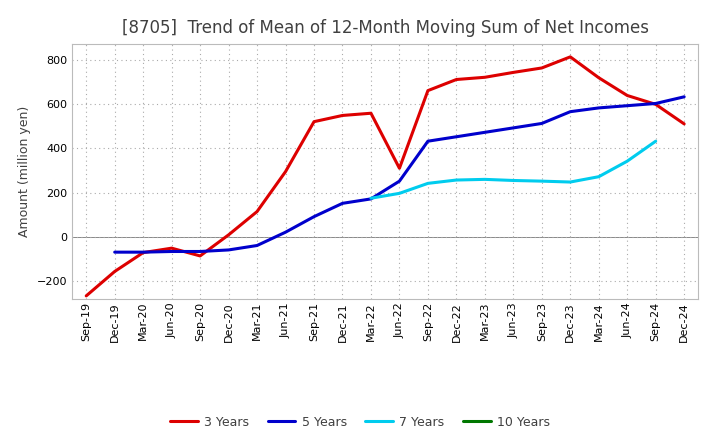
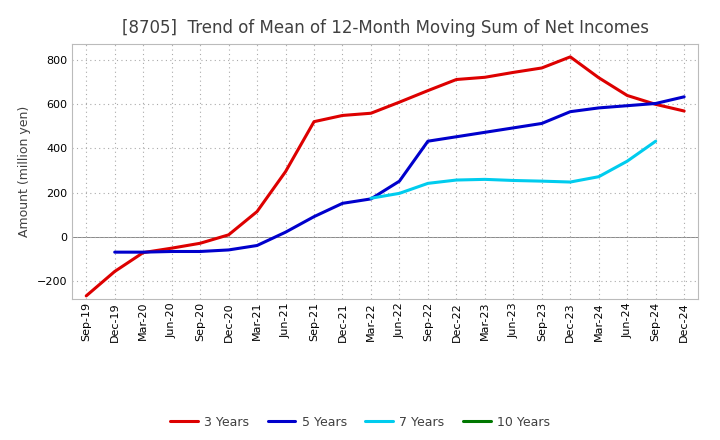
3 Years/Sep-20: -85 -> -28
3 Years/Jun-22: 310 -> 608
3 Years/Dec-24: 510 -> 568
